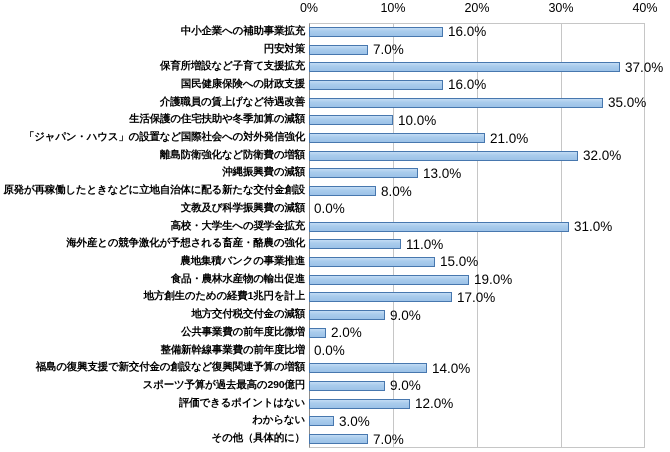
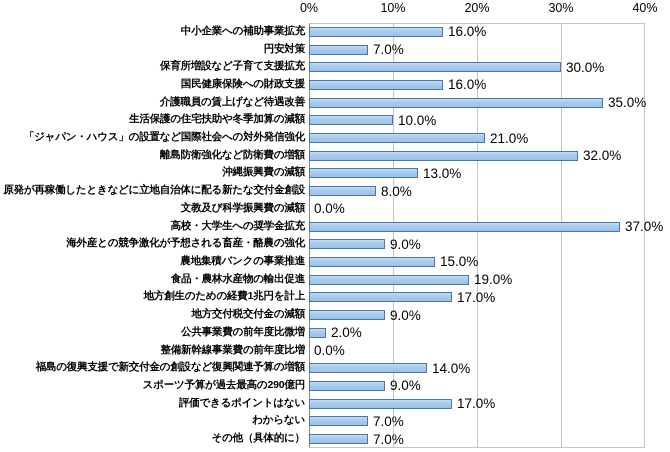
保育所増設など子育て支援拡充: 37.0% -> 30.0%
高校・大学生への奨学金拡充: 31.0% -> 37.0%
海外産との競争激化が予想される畜産・酪農の強化: 11.0% -> 9.0%
評価できるポイントはない: 12.0% -> 17.0%
わからない: 3.0% -> 7.0%
